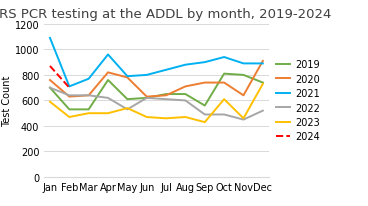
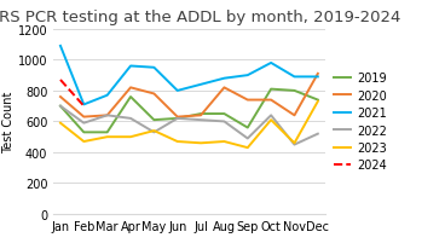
2022/Feb: 640 -> 590
2021/May: 790 -> 950
2020/Aug: 710 -> 820
2021/Oct: 940 -> 980
2022/Oct: 490 -> 640
